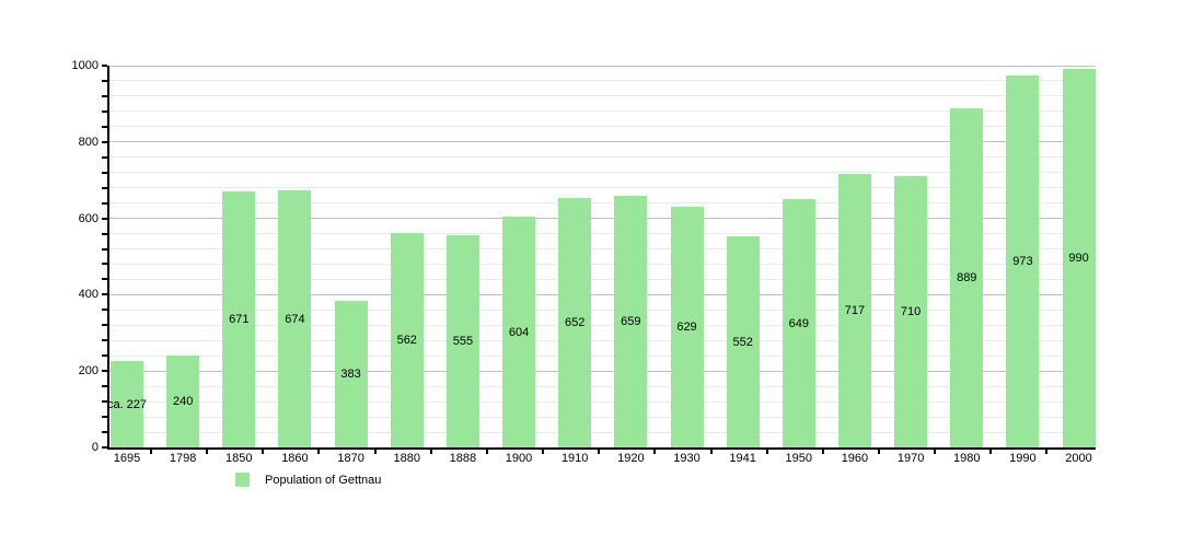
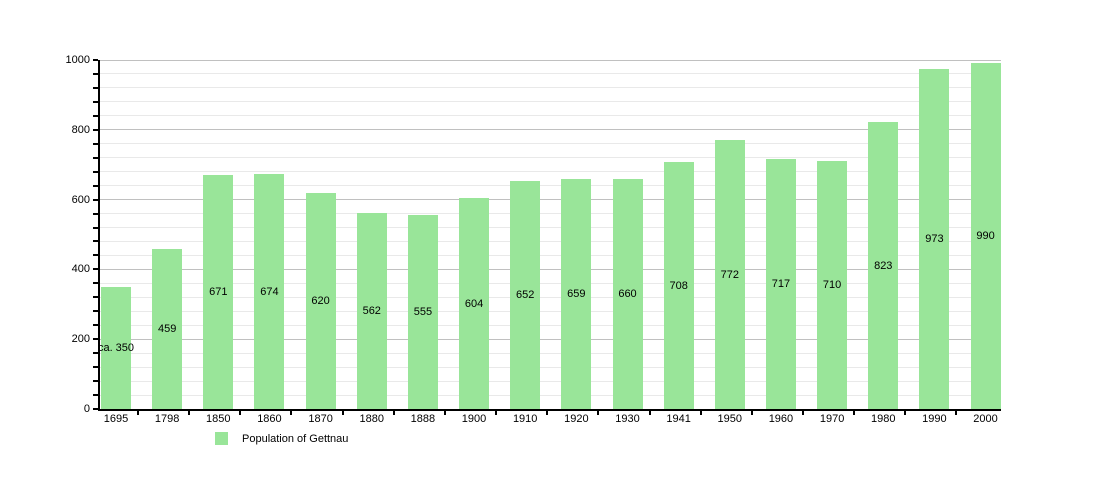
1695: 227 -> 350
1798: 240 -> 459
1870: 383 -> 620
1930: 629 -> 660
1941: 552 -> 708
1950: 649 -> 772
1980: 889 -> 823
